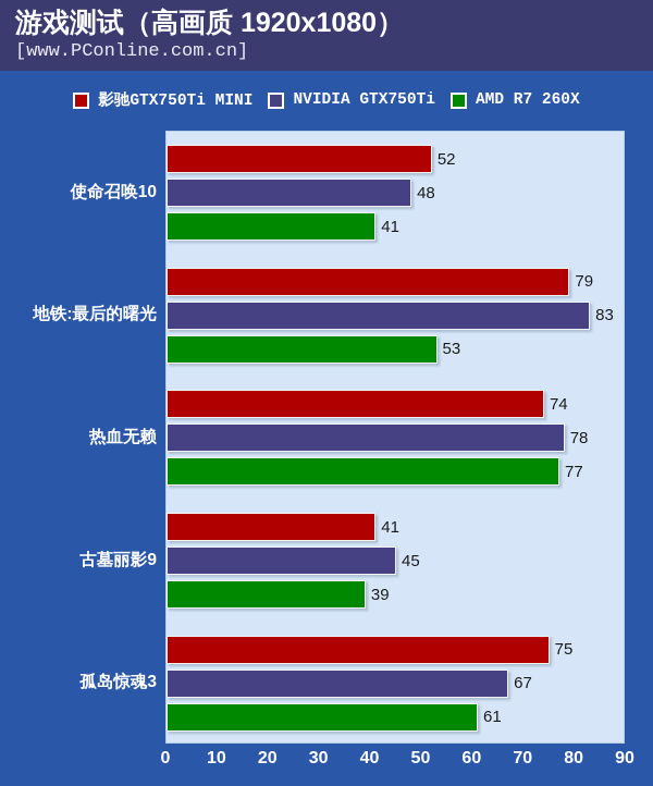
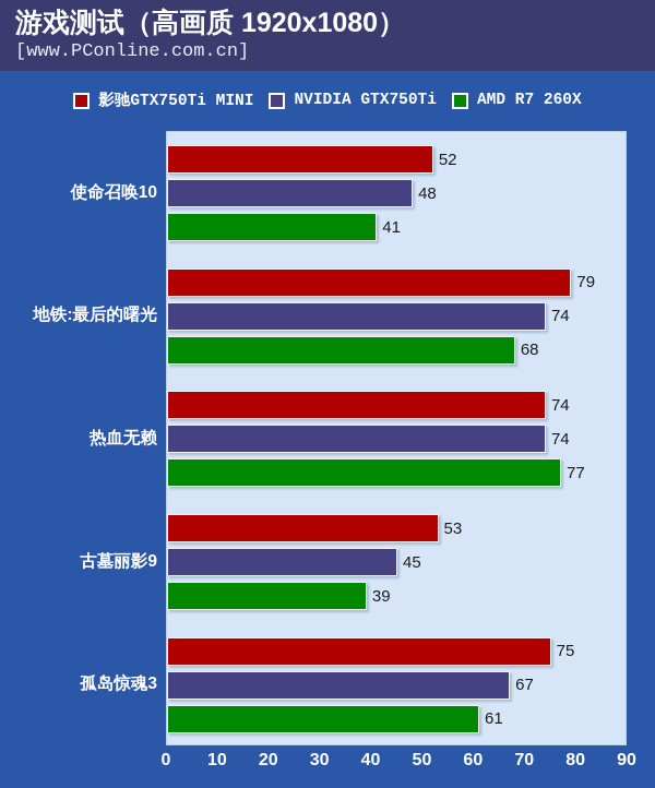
NVIDIA GTX750Ti/地铁:最后的曙光: 83 -> 74
AMD R7 260X/地铁:最后的曙光: 53 -> 68
NVIDIA GTX750Ti/热血无赖: 78 -> 74
影驰GTX750Ti MINI/古墓丽影9: 41 -> 53
